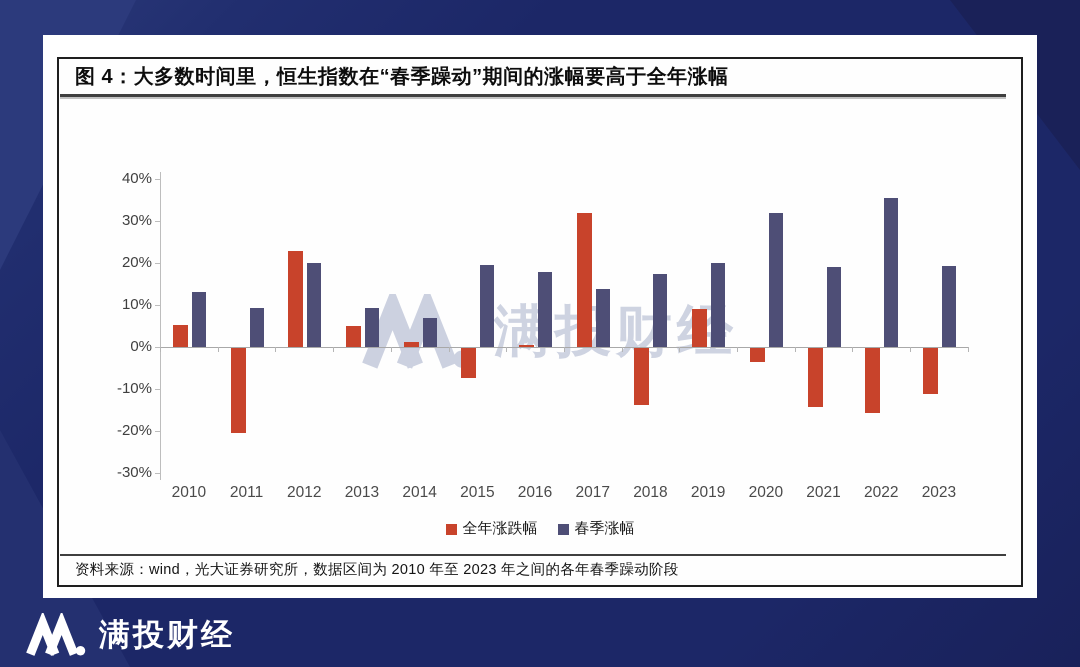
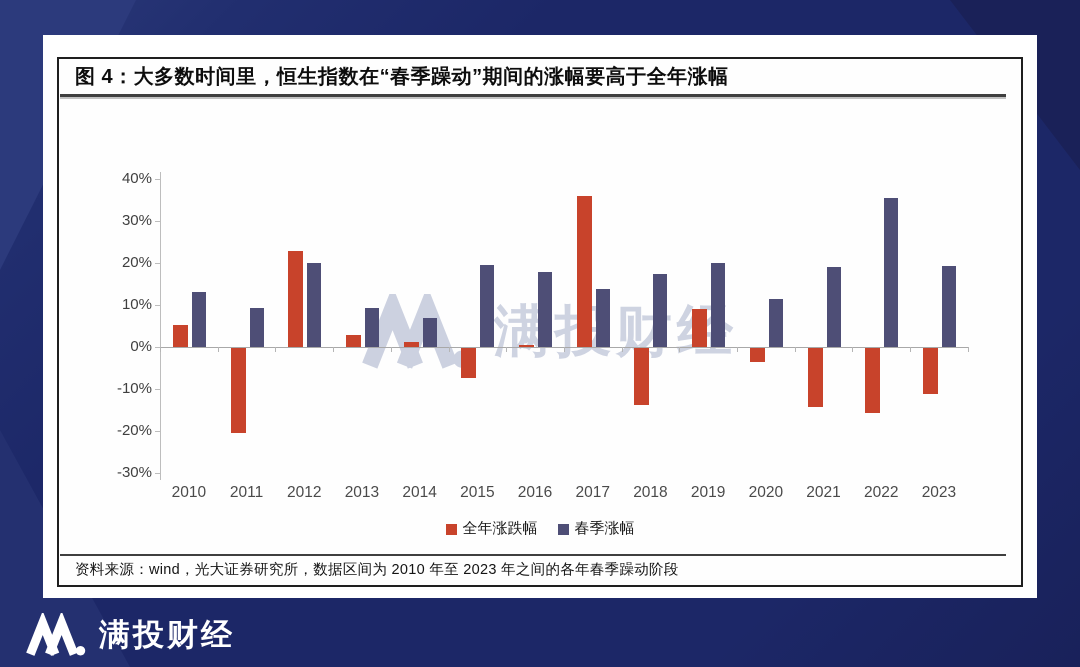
全年涨跌幅/2013: 5% -> 3%
全年涨跌幅/2017: 32% -> 36%
春季涨幅/2020: 32% -> 12%
